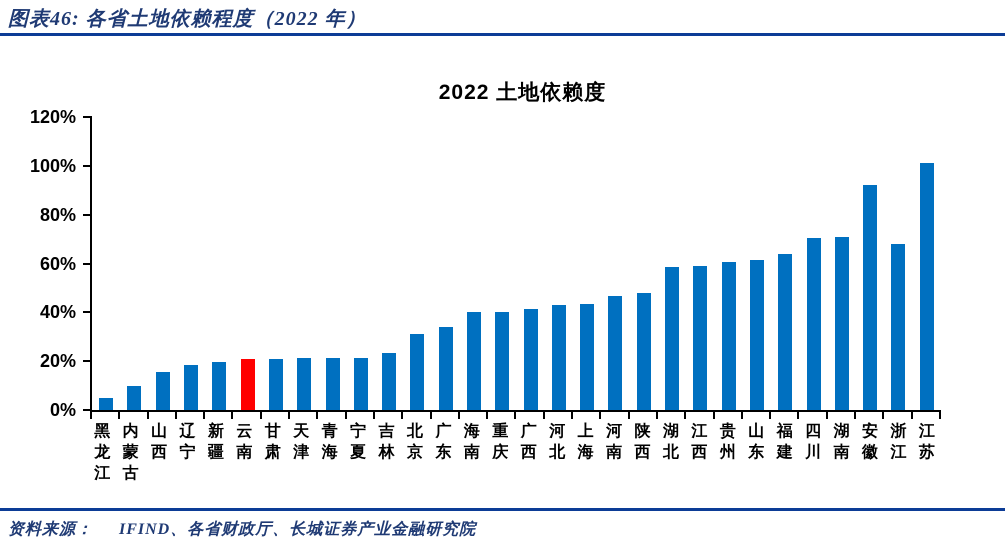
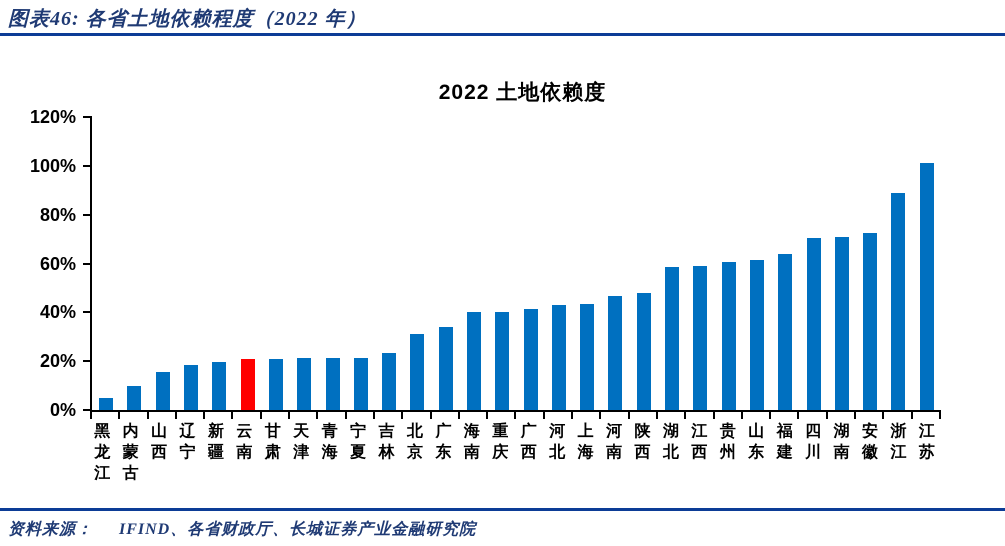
安徽: 92% -> 72%
浙江: 68% -> 89%
